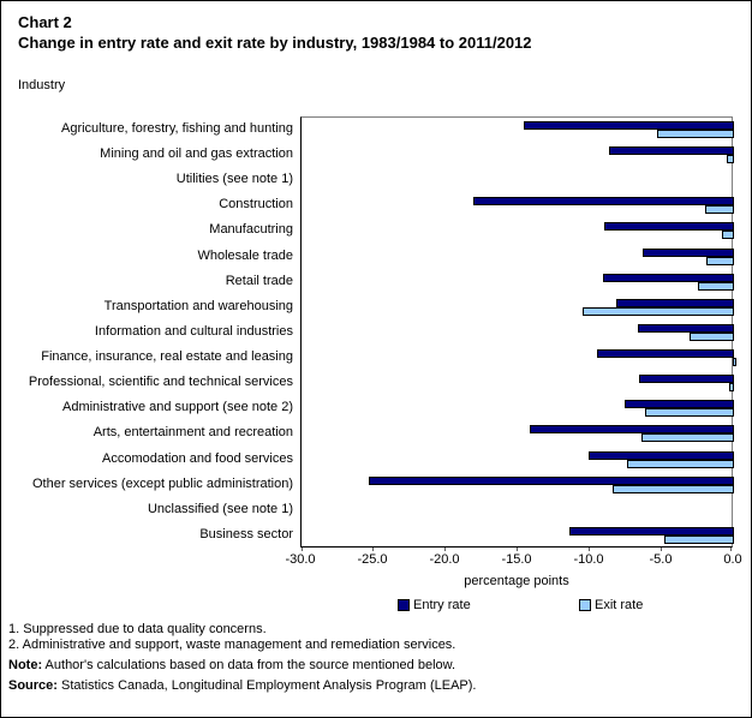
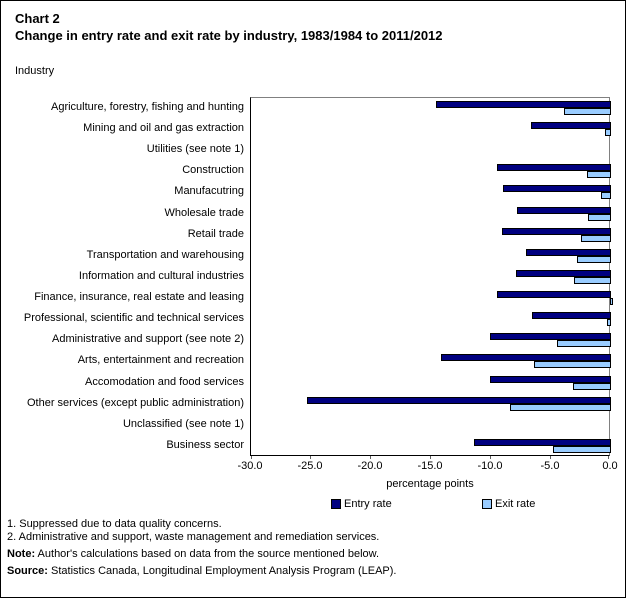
Exit rate/Agriculture, forestry, fishing and hunting: -5.3 -> -3.9
Entry rate/Mining and oil and gas extraction: -8.7 -> -6.7
Entry rate/Construction: -18.1 -> -9.5
Entry rate/Wholesale trade: -6.3 -> -7.8
Entry rate/Transportation and warehousing: -8.2 -> -7.1
Exit rate/Transportation and warehousing: -10.5 -> -2.8
Entry rate/Information and cultural industries: -6.7 -> -7.9
Entry rate/Administrative and support (see note 2): -7.6 -> -10.1
Exit rate/Administrative and support (see note 2): -6.2 -> -4.5
Exit rate/Accomodation and food services: -7.4 -> -3.2
